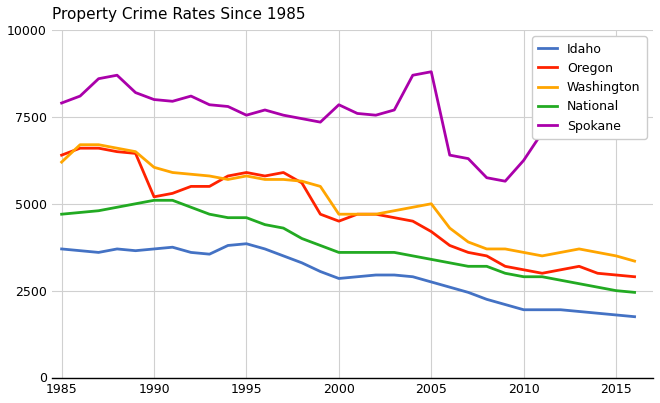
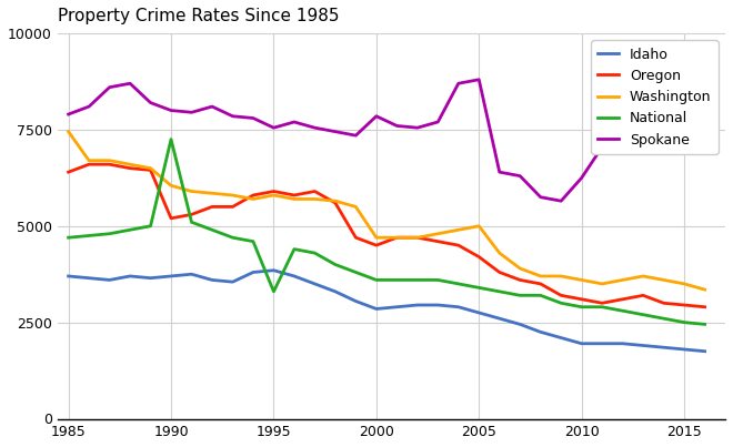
Washington/1985: 6200 -> 7450
National/1990: 5100 -> 7250
National/1995: 4600 -> 3300
